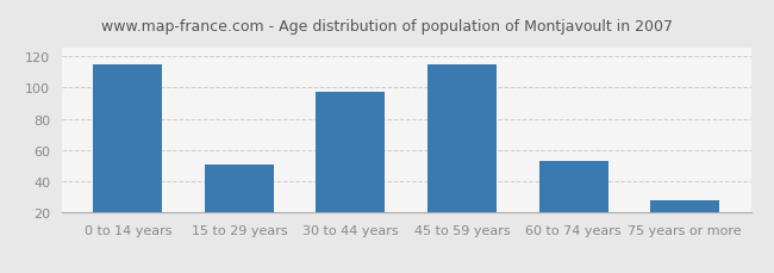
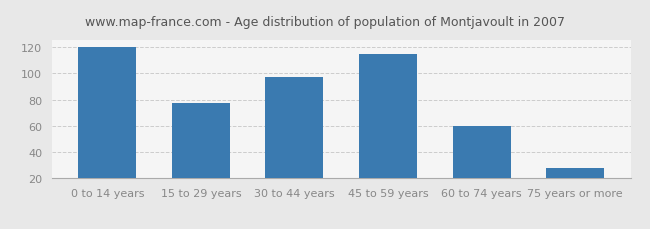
0 to 14 years: 115 -> 120
15 to 29 years: 51 -> 77
60 to 74 years: 53 -> 60
